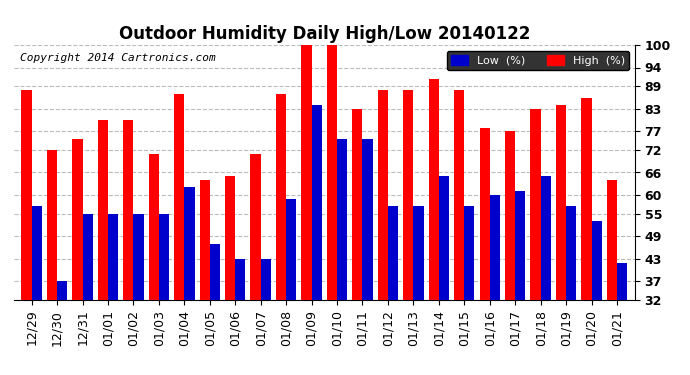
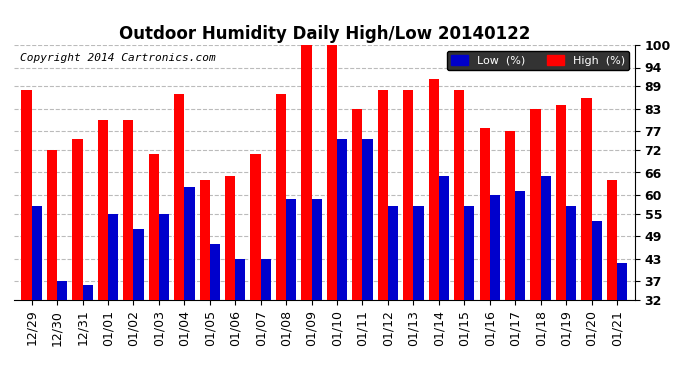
Low (%)/12/31: 55 -> 36
Low (%)/01/02: 55 -> 51
Low (%)/01/09: 84 -> 59
